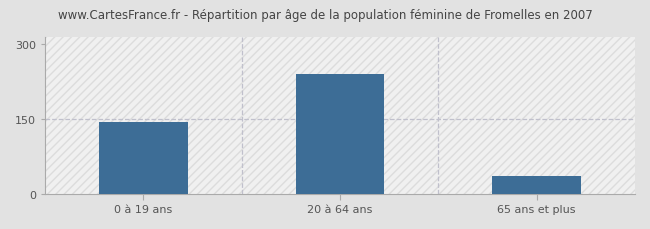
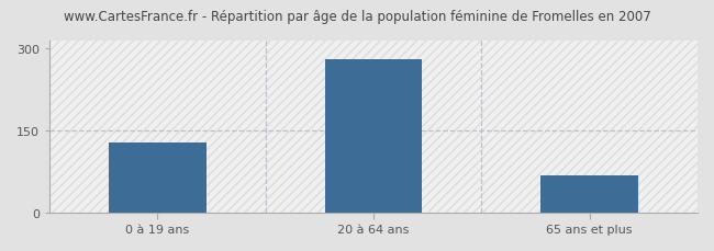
0 à 19 ans: 145 -> 128
20 à 64 ans: 240 -> 281
65 ans et plus: 35 -> 68
